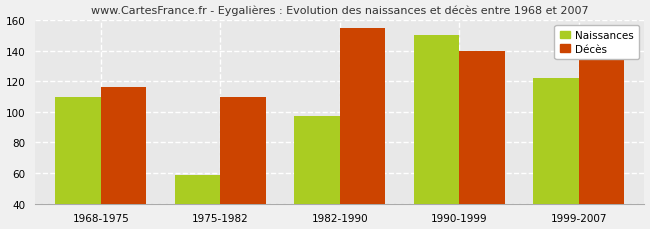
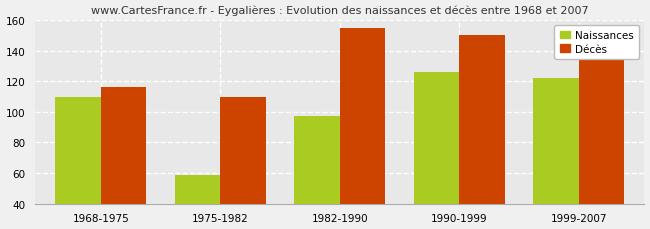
Naissances/1990-1999: 150 -> 126
Décès/1990-1999: 140 -> 150
